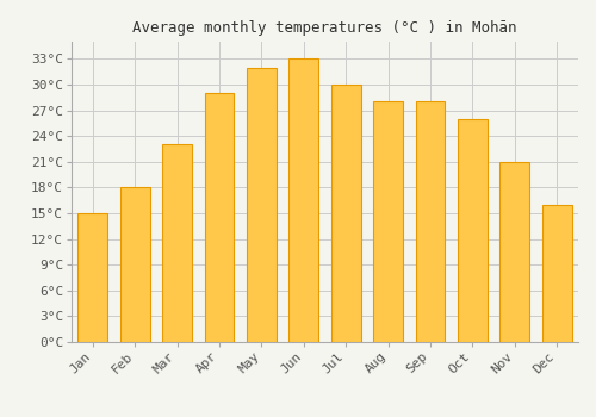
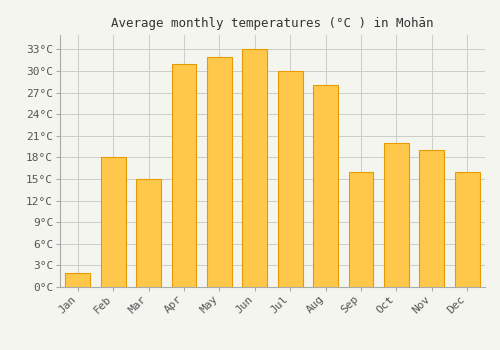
Jan: 15°C -> 2°C
Mar: 23°C -> 15°C
Apr: 29°C -> 31°C
Sep: 28°C -> 16°C
Oct: 26°C -> 20°C
Nov: 21°C -> 19°C
